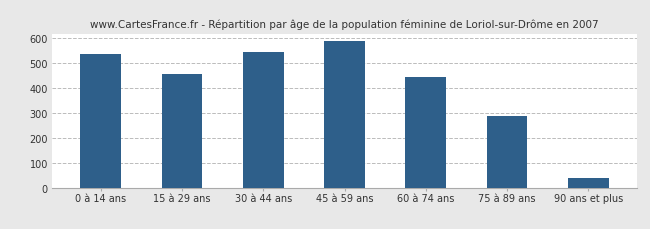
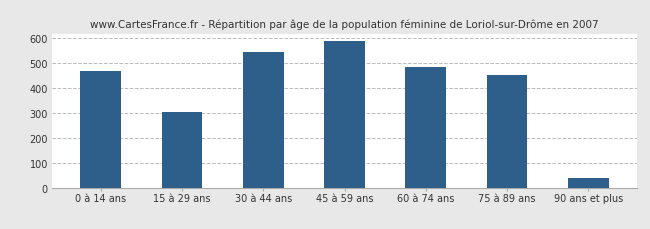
0 à 14 ans: 538 -> 470
15 à 29 ans: 456 -> 305
60 à 74 ans: 443 -> 485
75 à 89 ans: 288 -> 455
